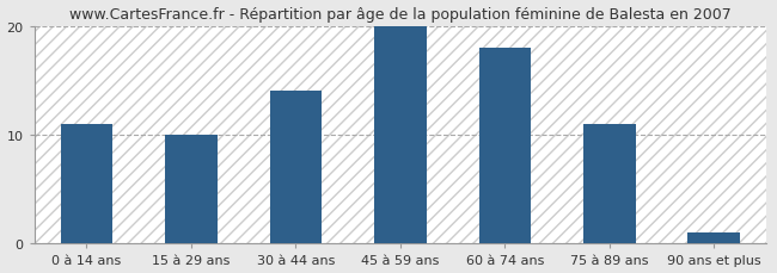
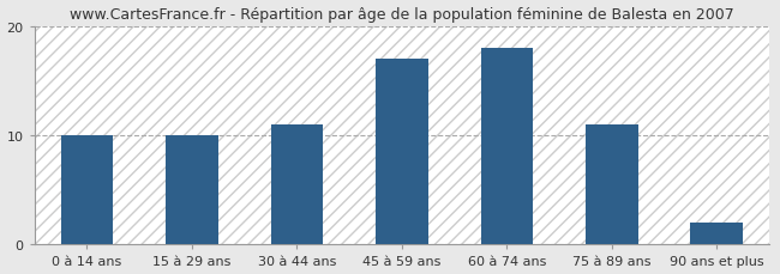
0 à 14 ans: 11 -> 10
30 à 44 ans: 14 -> 11
45 à 59 ans: 20 -> 17
90 ans et plus: 1 -> 2
